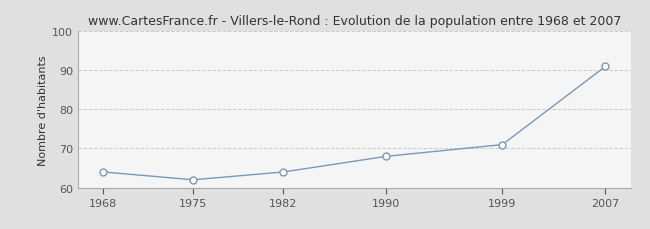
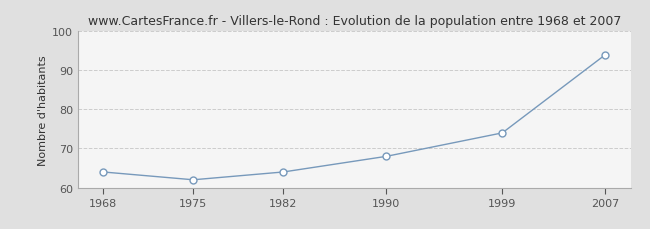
1999: 71 -> 74
2007: 91 -> 94
